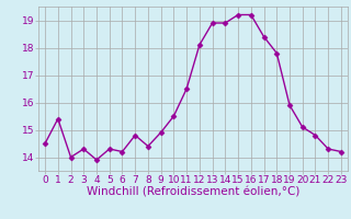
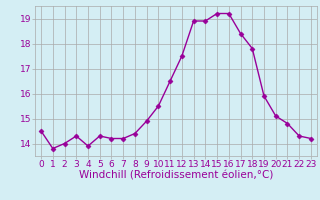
1: 15.4 -> 13.8
7: 14.8 -> 14.2
12: 18.1 -> 17.5
